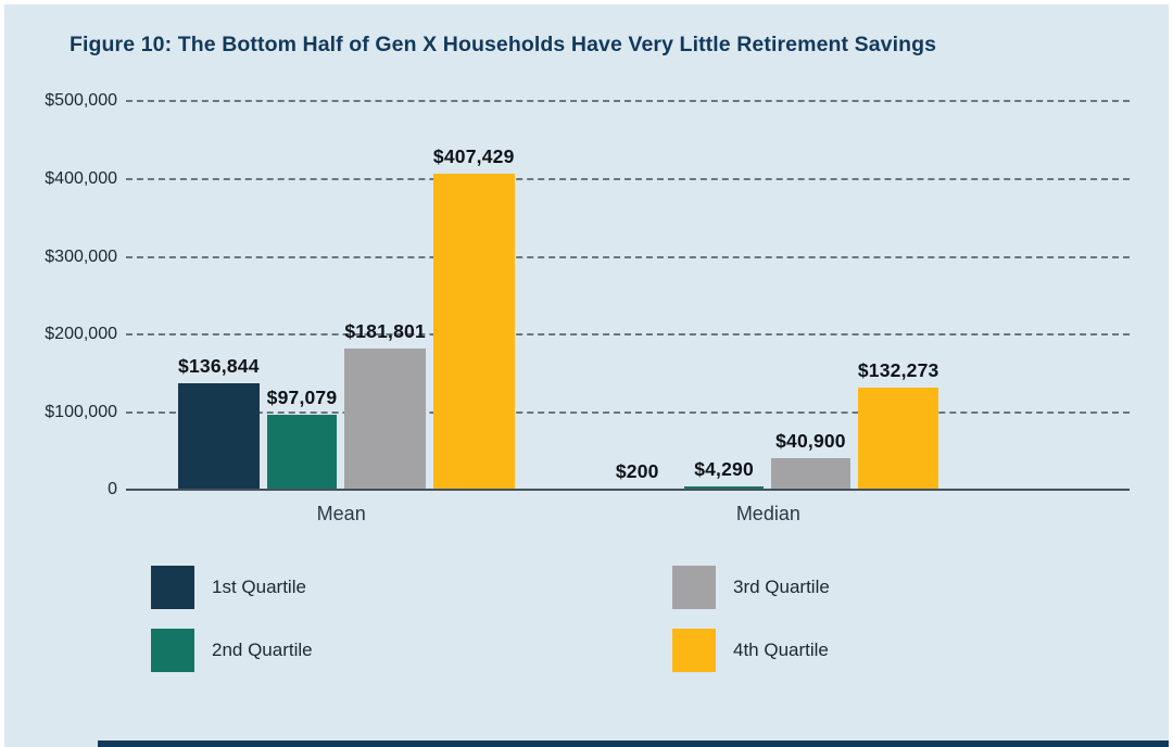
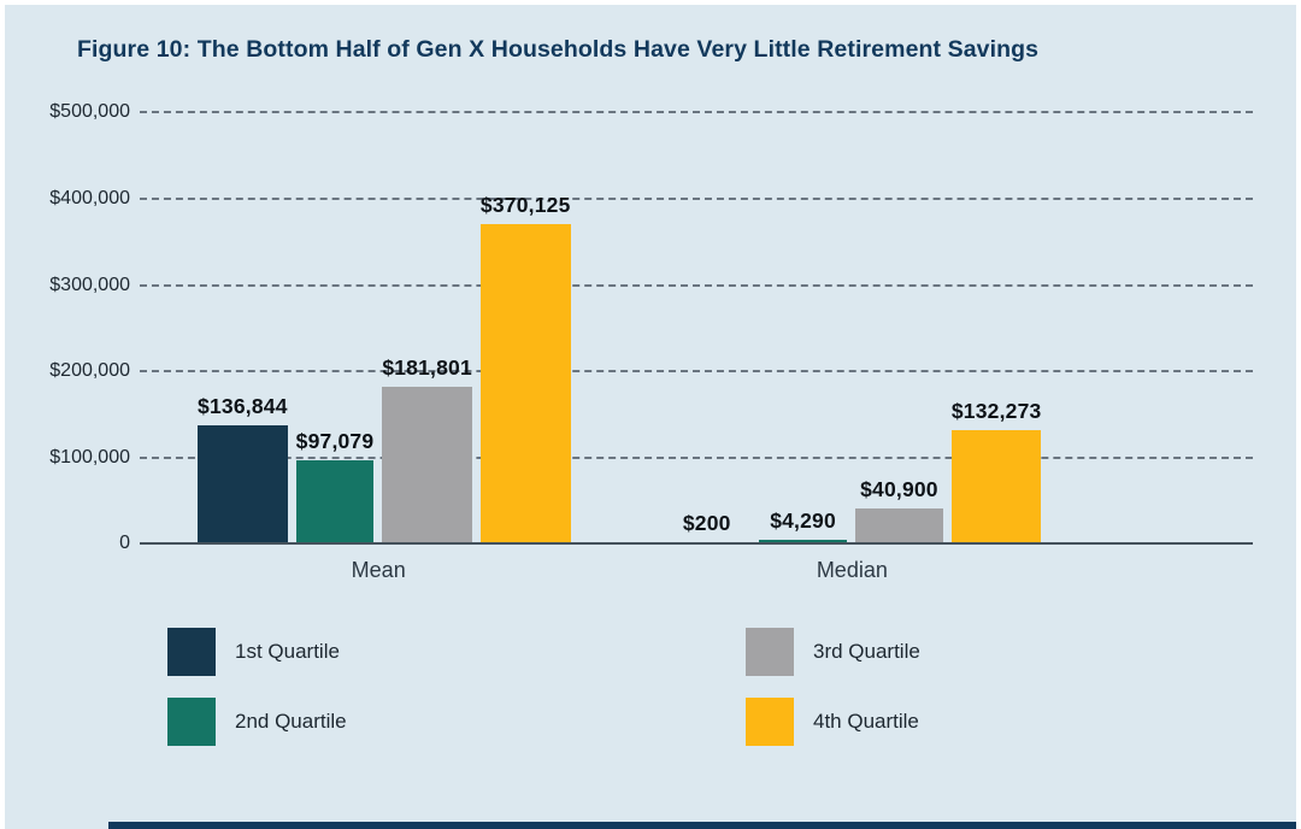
4th Quartile/Mean: $407,429 -> $370,125
